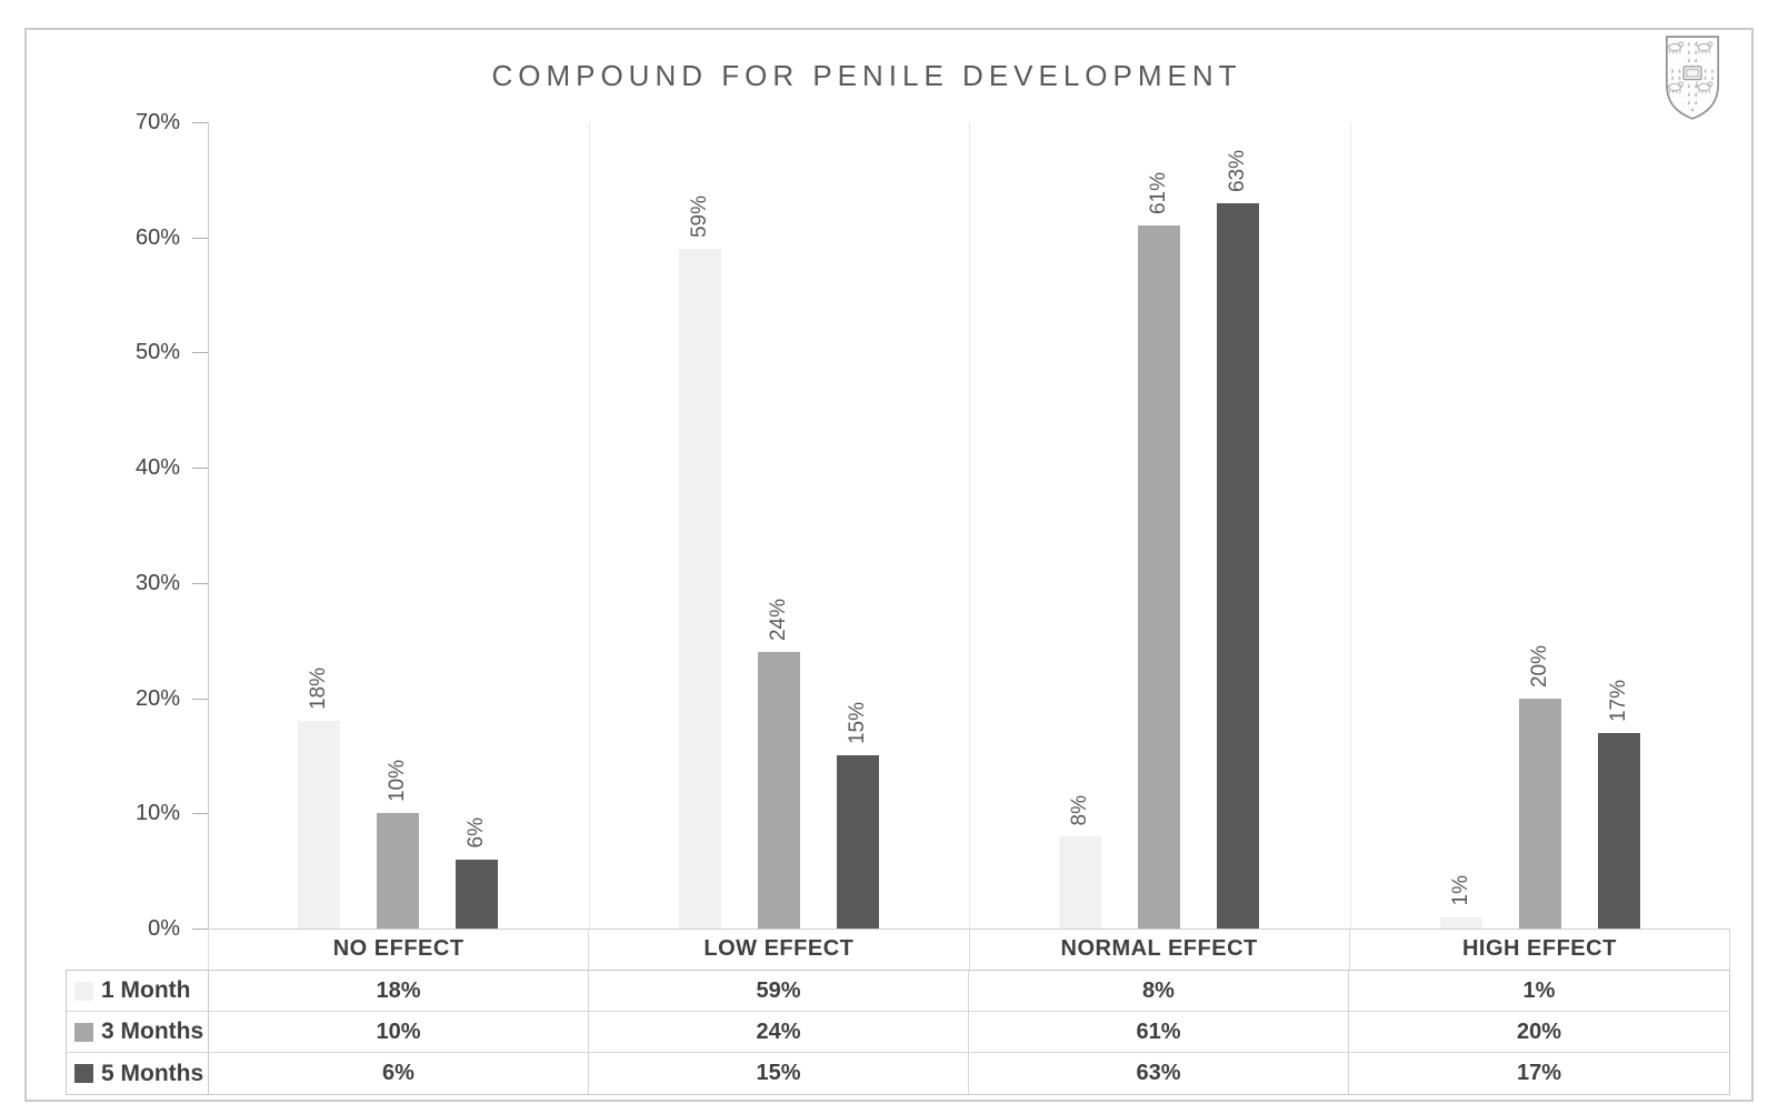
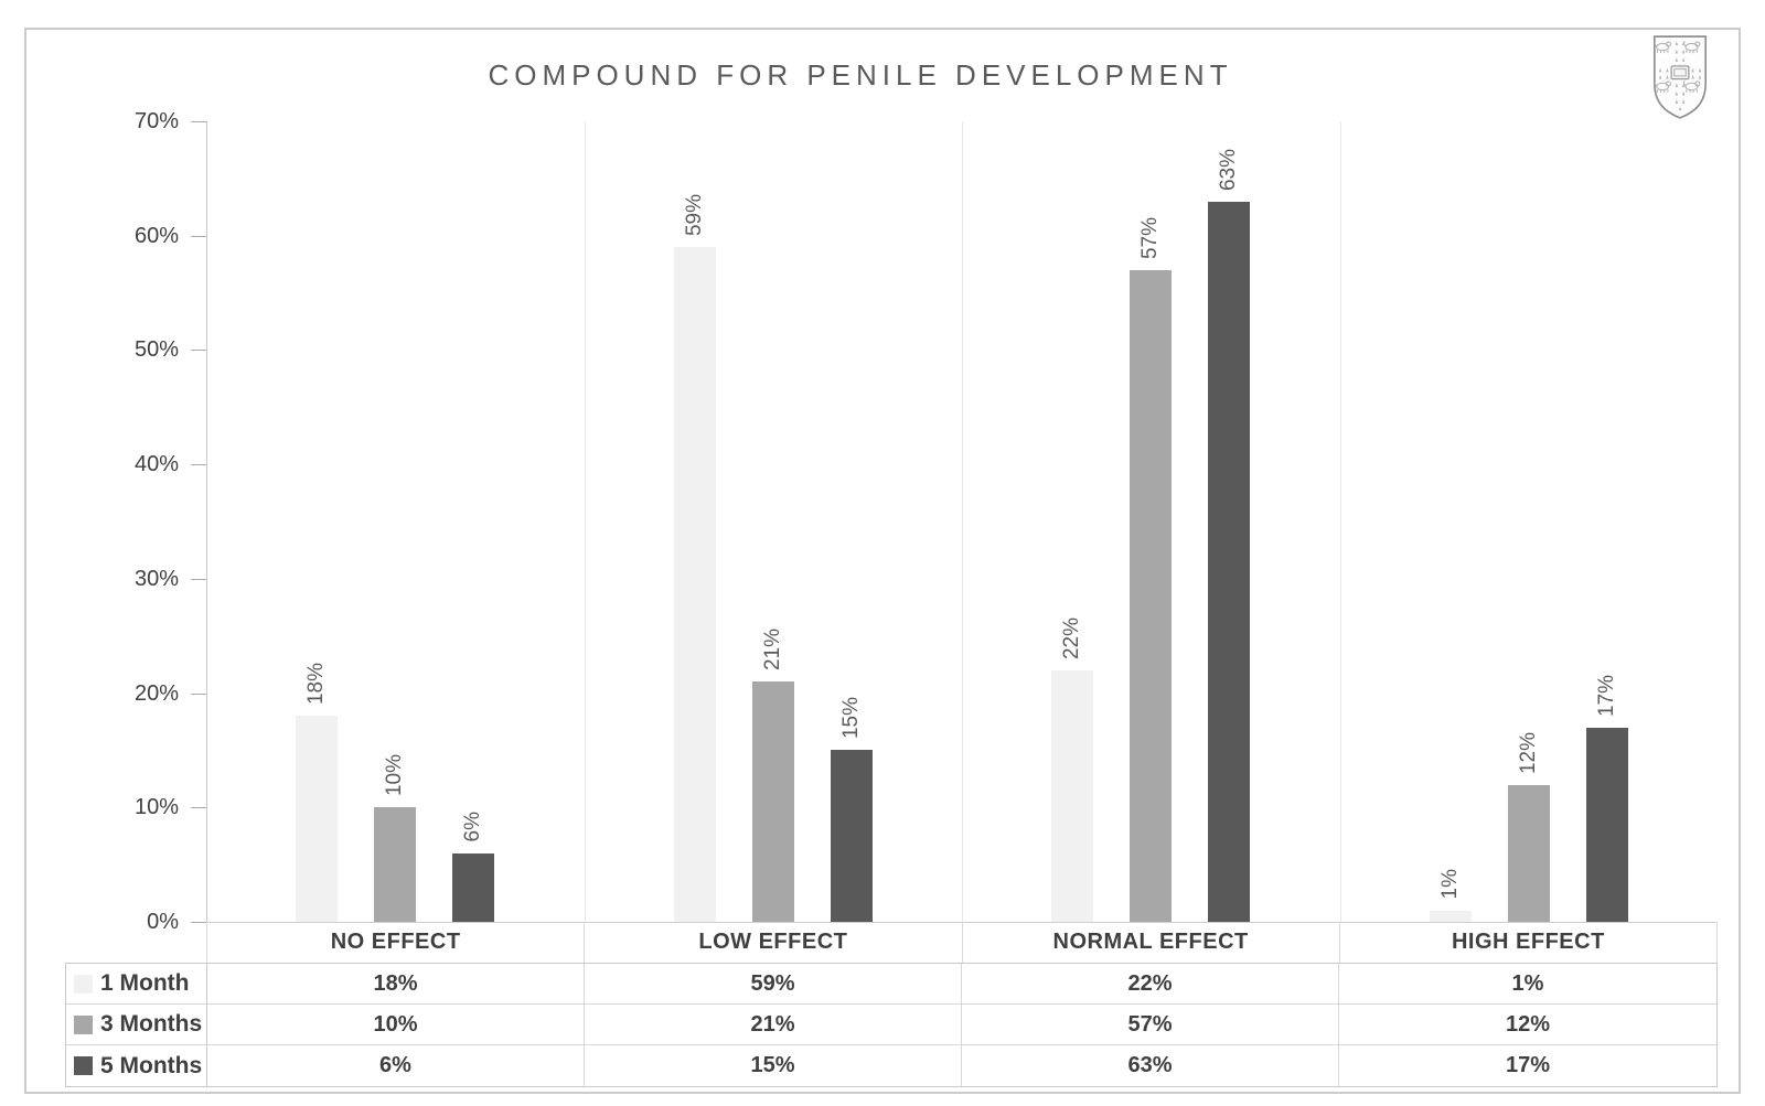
3 Months/LOW EFFECT: 24% -> 21%
1 Month/NORMAL EFFECT: 8% -> 22%
3 Months/NORMAL EFFECT: 61% -> 57%
3 Months/HIGH EFFECT: 20% -> 12%
